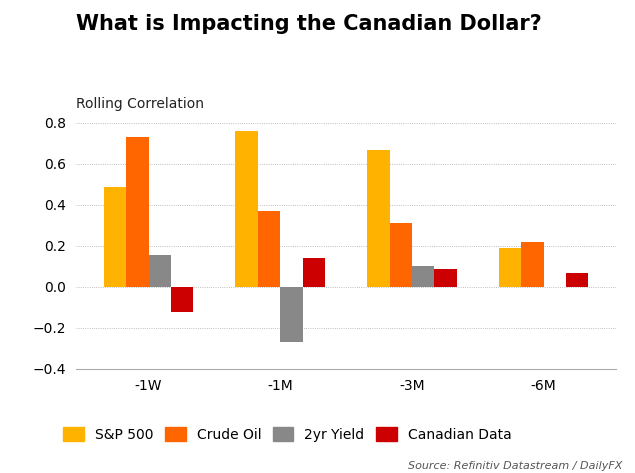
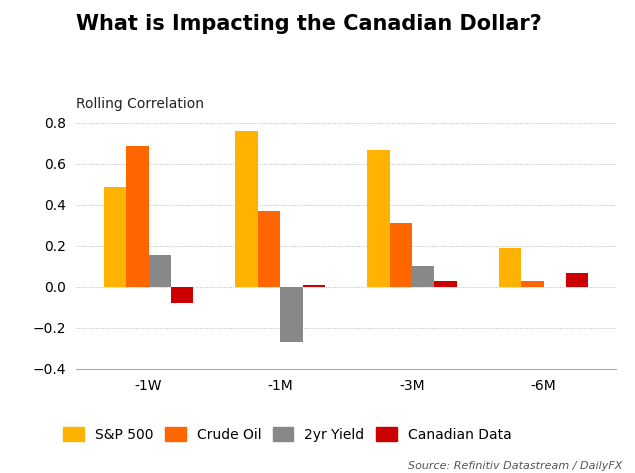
Crude Oil/-1W: 0.73 -> 0.69
Canadian Data/-1W: -0.12 -> -0.08
Canadian Data/-1M: 0.14 -> 0.01
Canadian Data/-3M: 0.09 -> 0.03
Crude Oil/-6M: 0.22 -> 0.03
